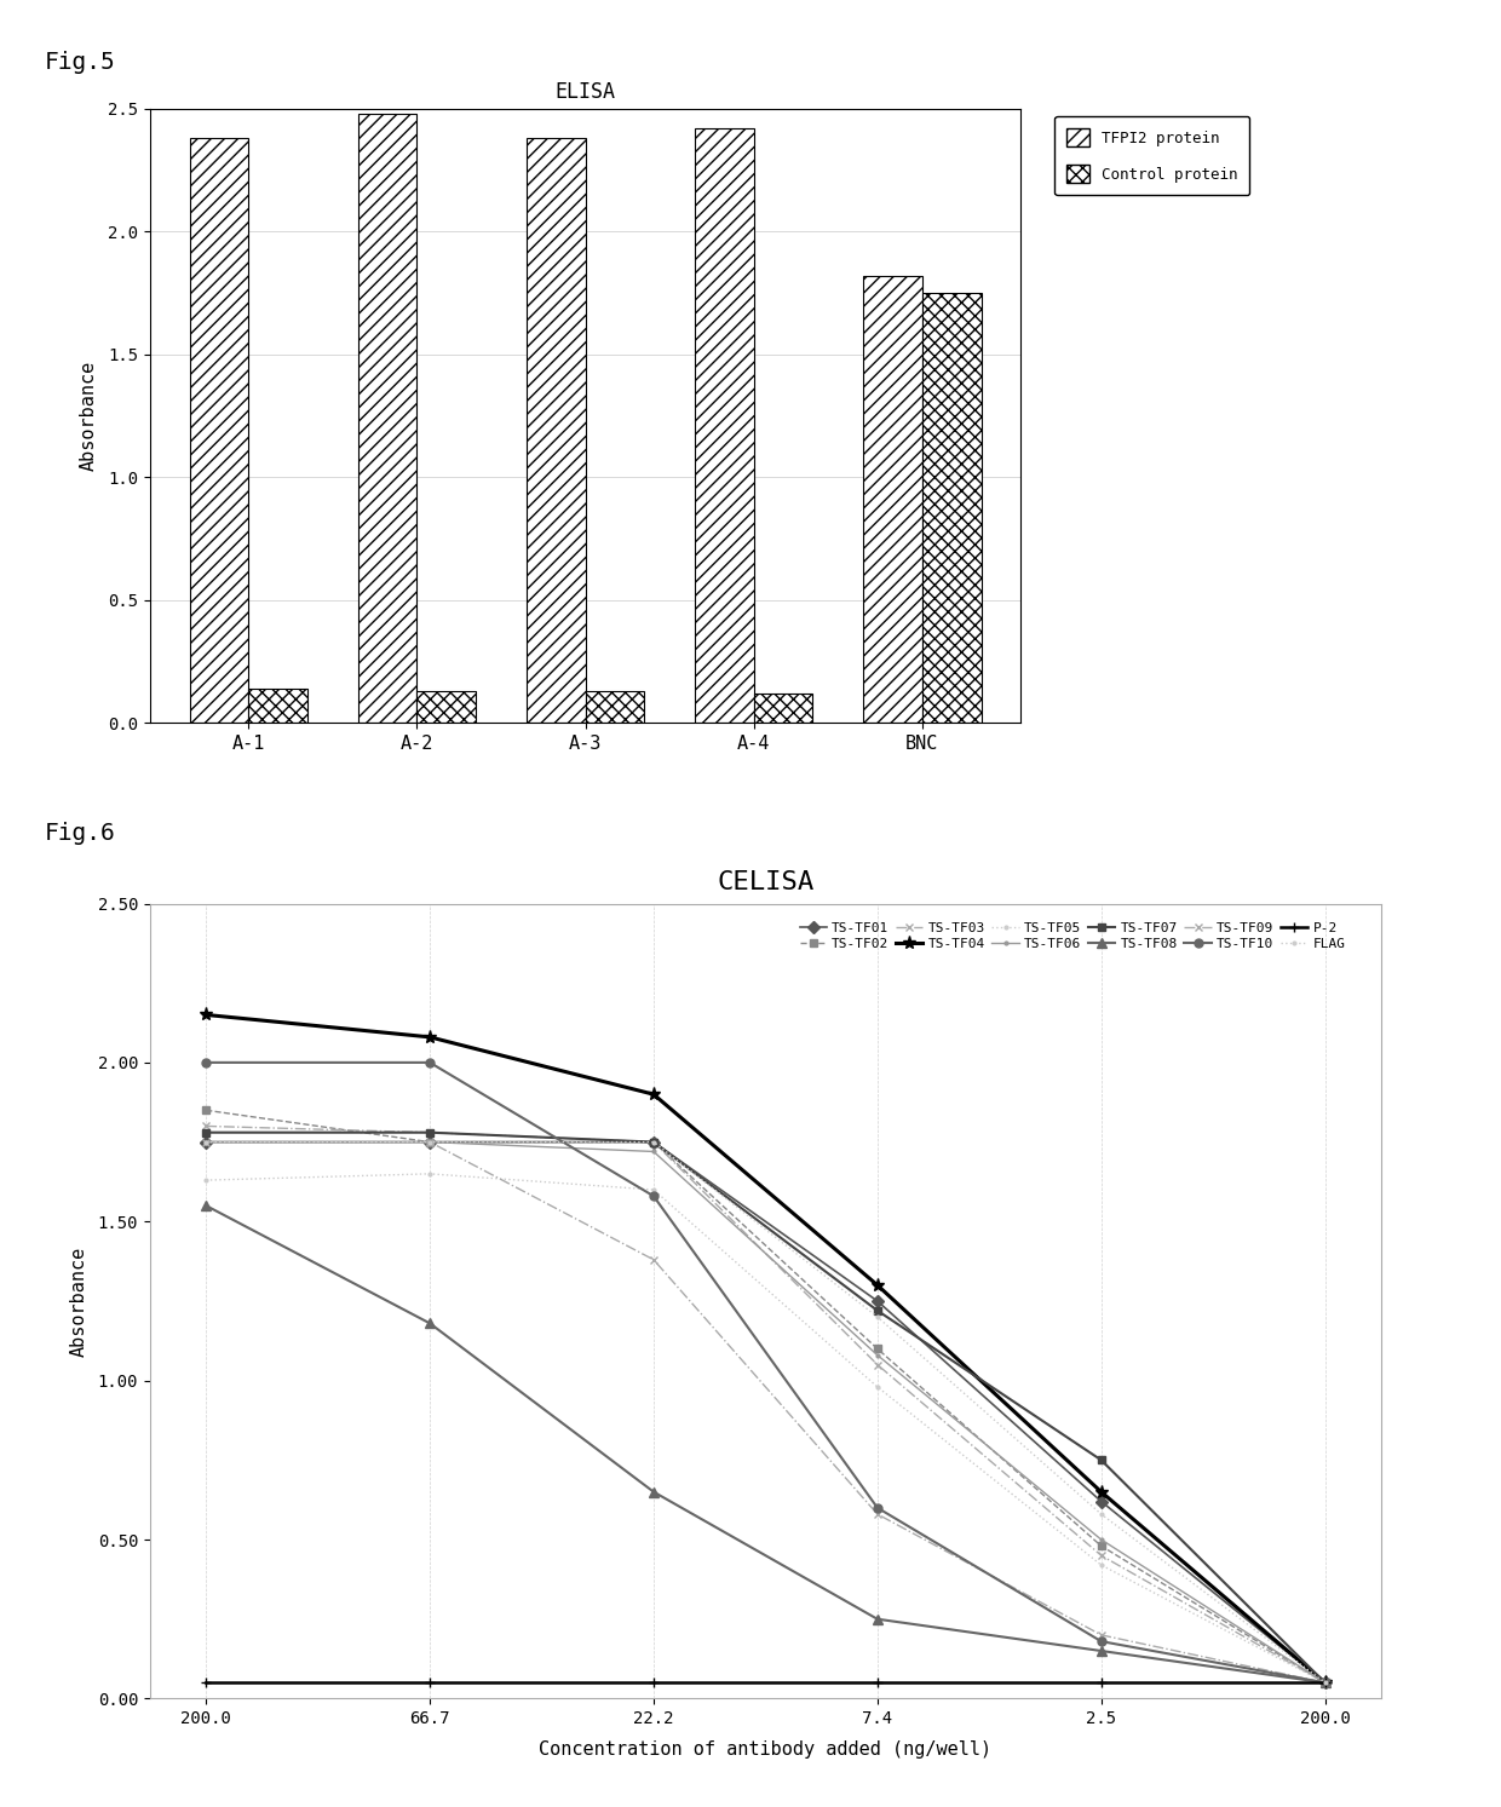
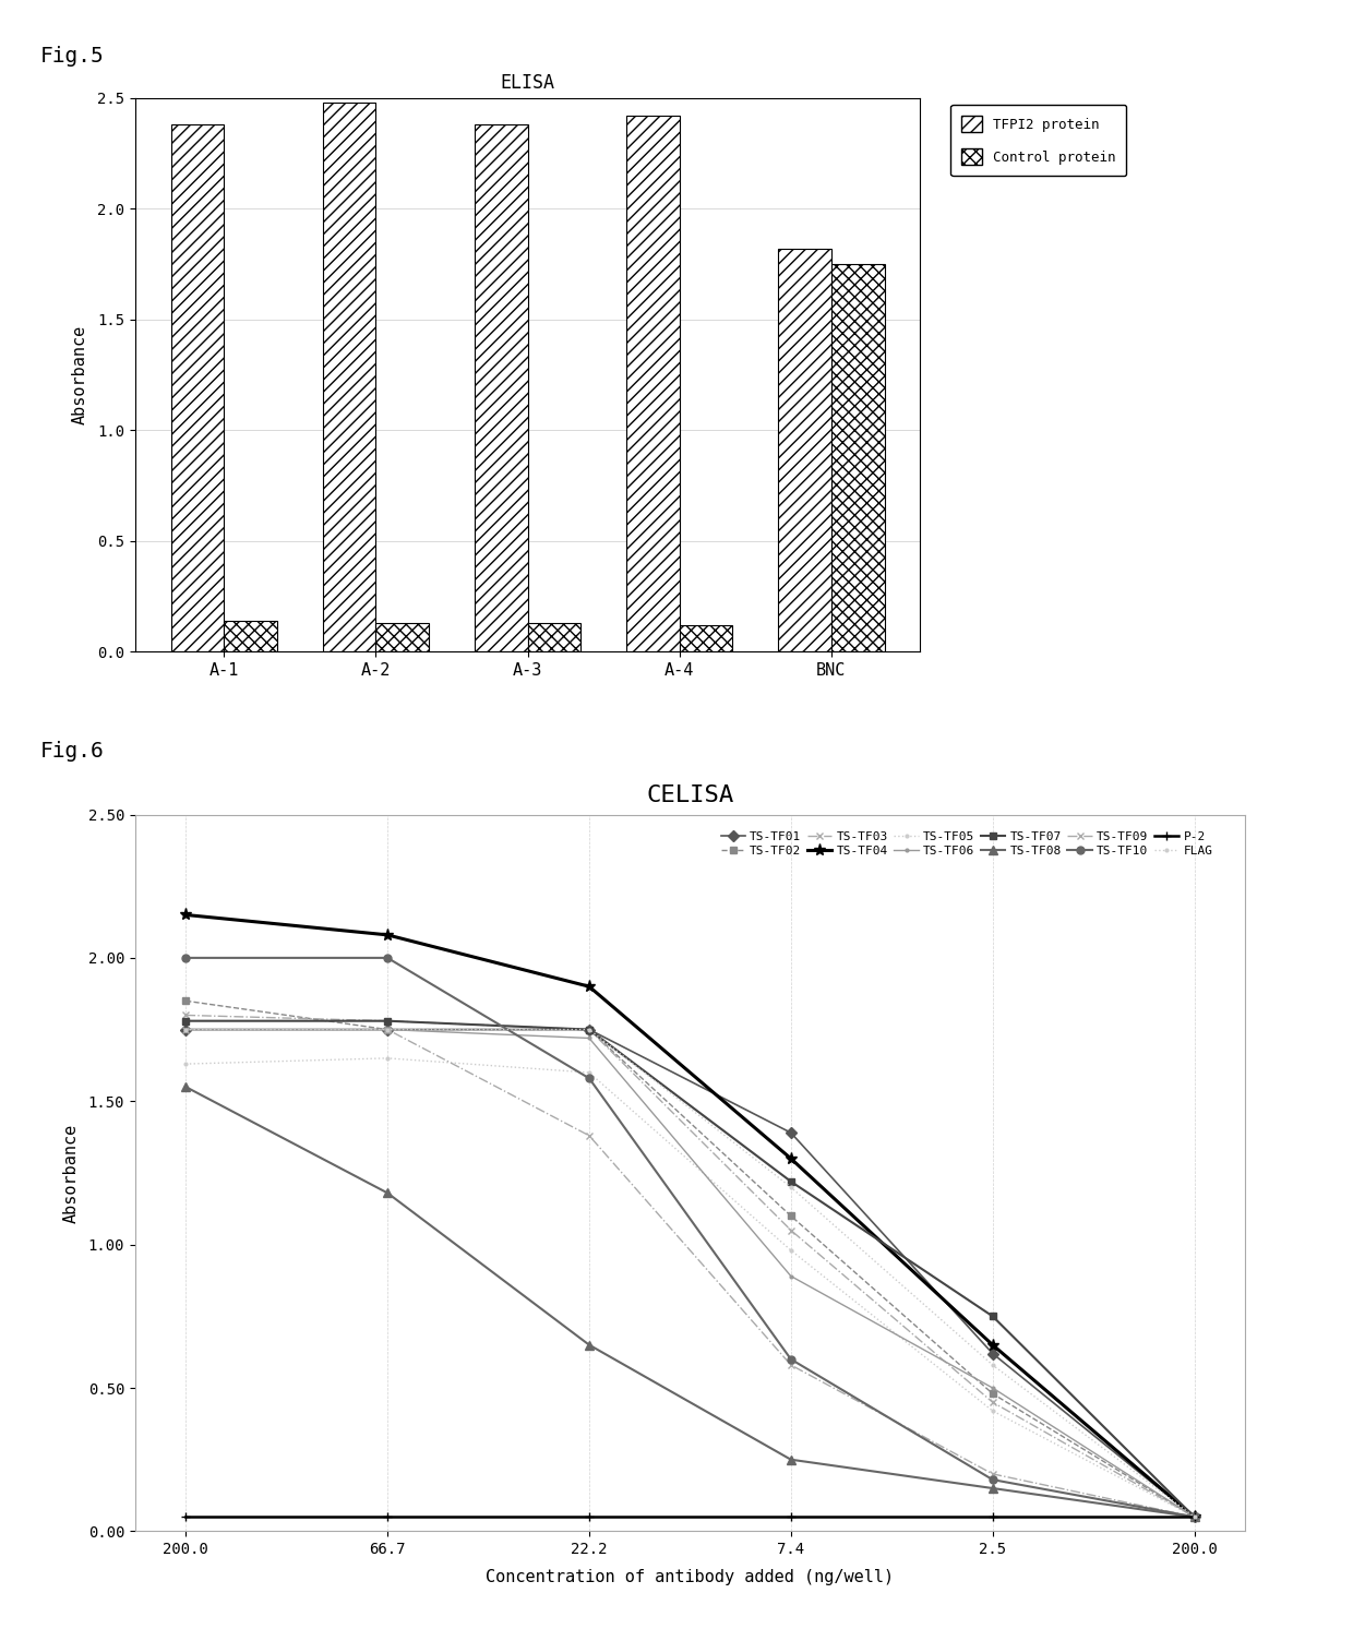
CELISA/TS-TF01/7.4: 1.25 -> 1.39
CELISA/TS-TF06/7.4: 1.08 -> 0.89
